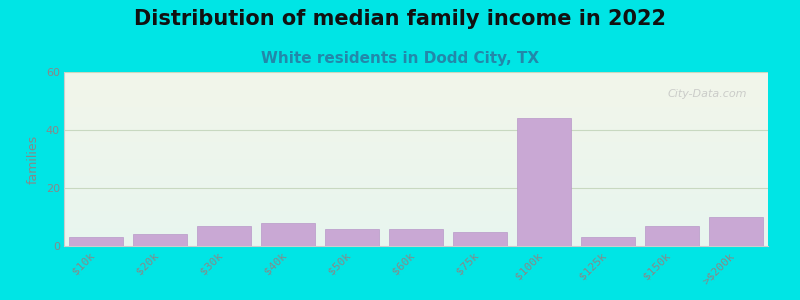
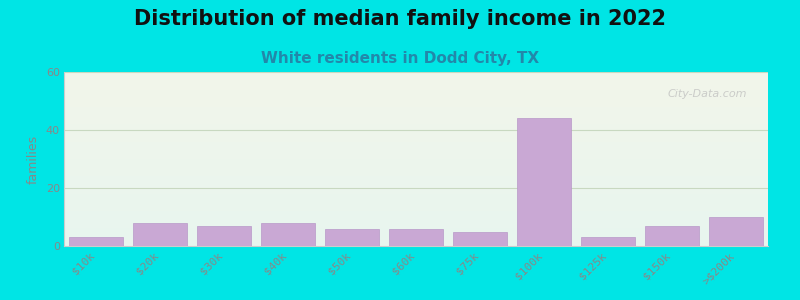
$20k: 4 -> 8
